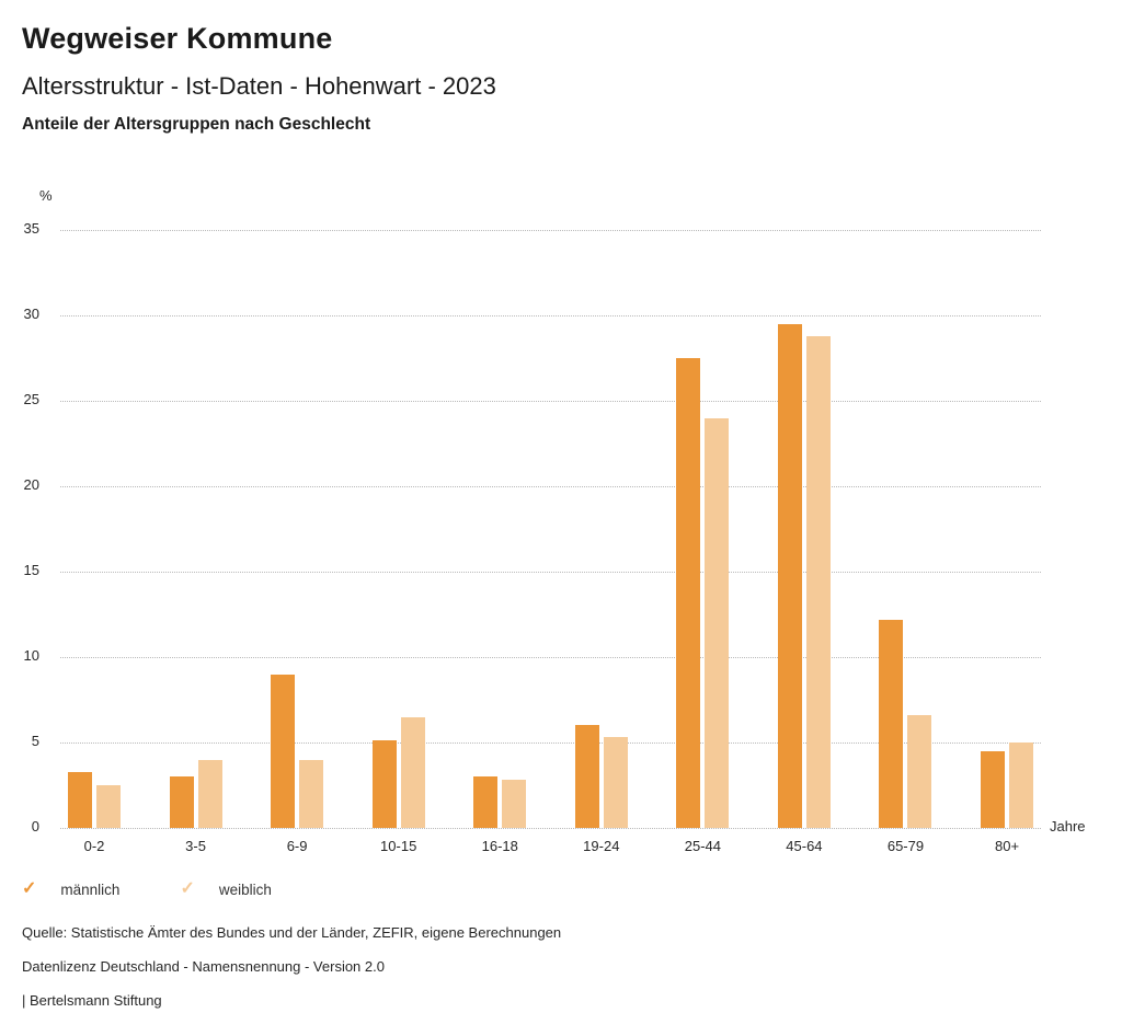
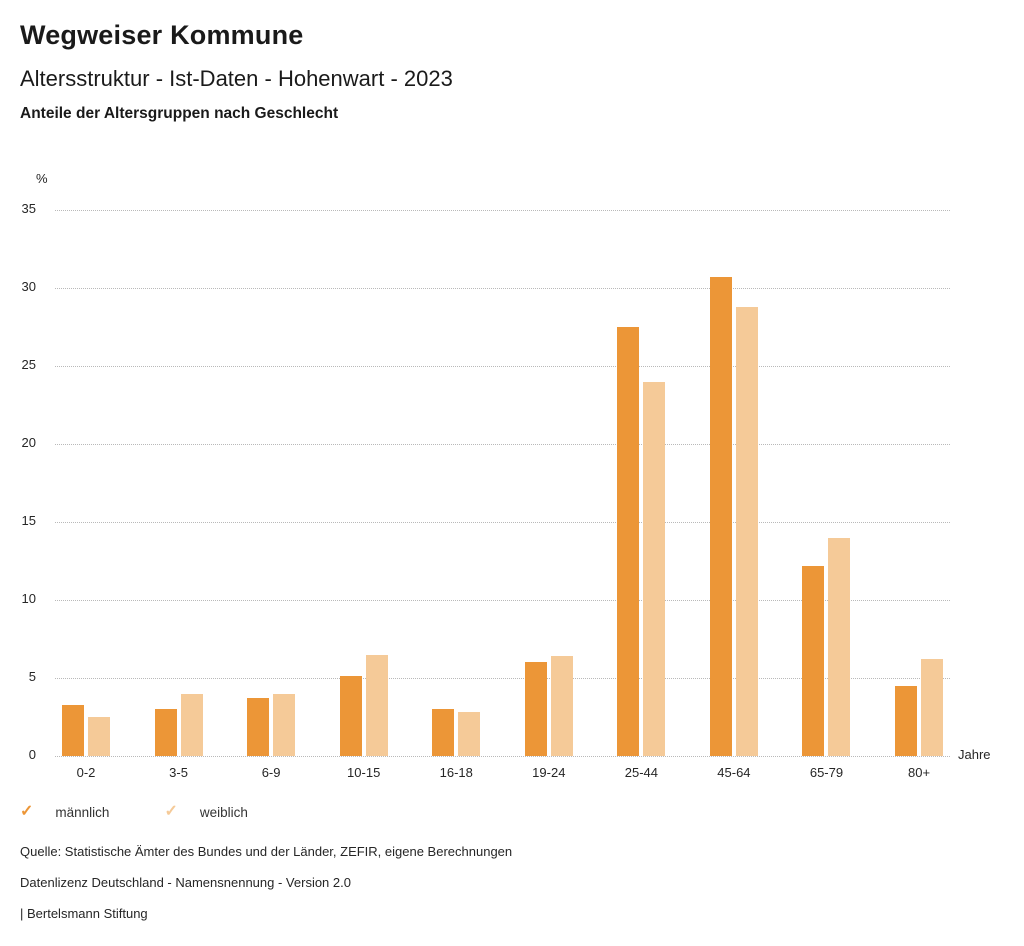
männlich/6-9: 9.0 -> 3.7
weiblich/19-24: 5.3 -> 6.4
männlich/45-64: 29.5 -> 30.7
weiblich/65-79: 6.6 -> 14.0
weiblich/80+: 5.0 -> 6.2
